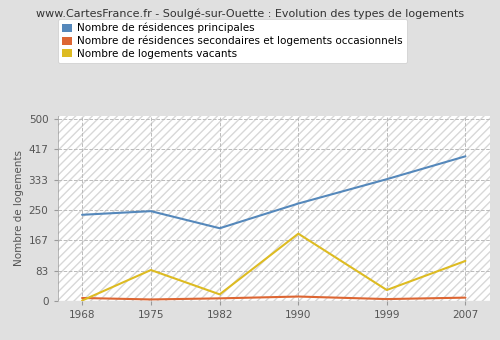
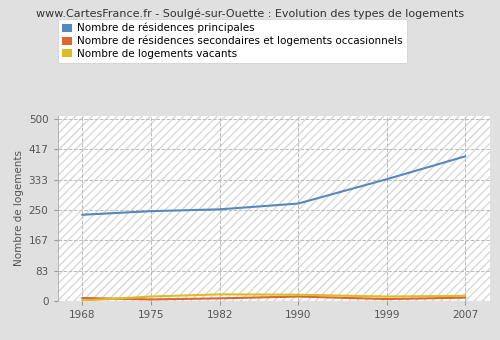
Nombre de logements vacants/1975: 85 -> 12
Nombre de résidences principales/1982: 200 -> 252
Nombre de logements vacants/1990: 185 -> 17
Nombre de logements vacants/1999: 30 -> 12
Nombre de logements vacants/2007: 110 -> 14
